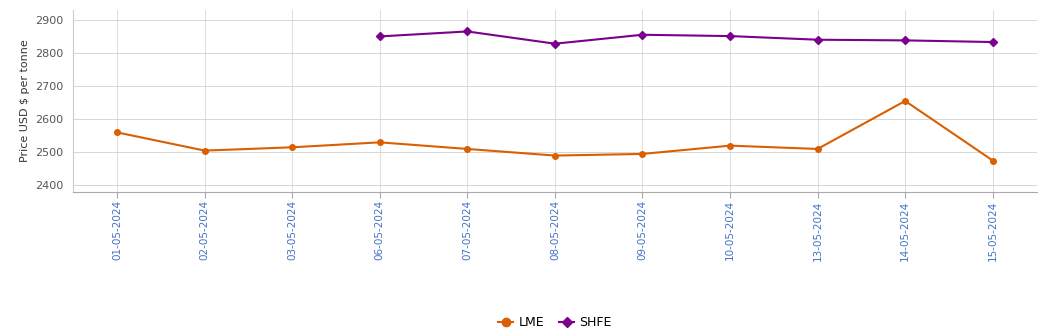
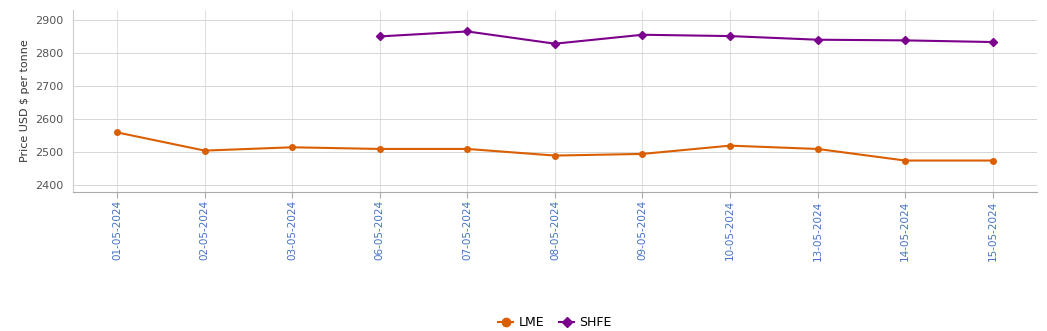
LME/06-05-2024: 2530 -> 2510
LME/14-05-2024: 2655 -> 2475
